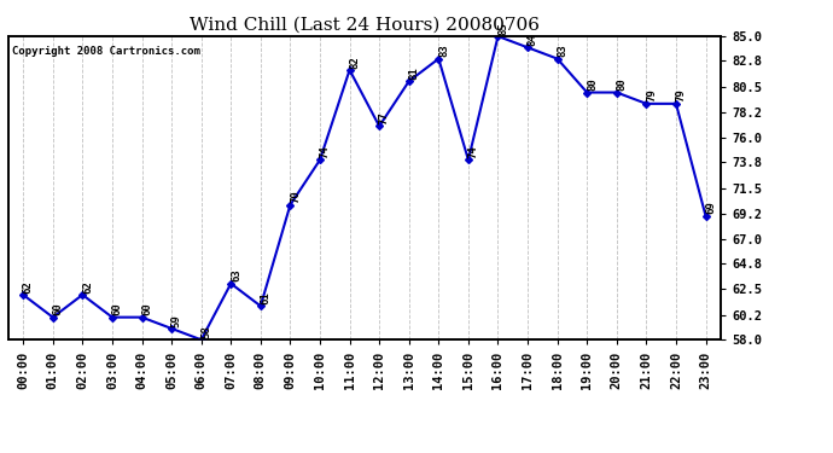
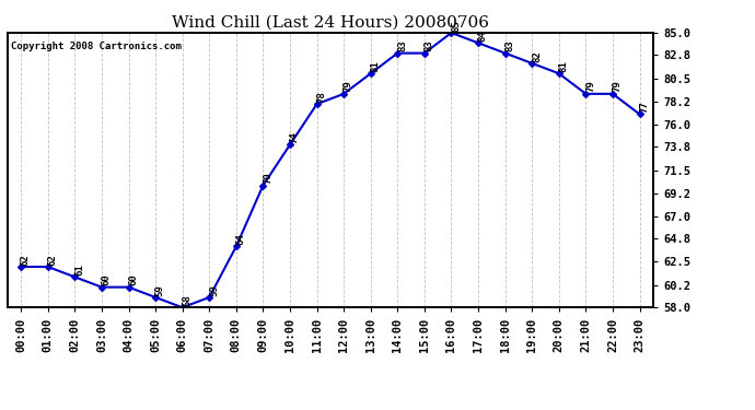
01:00: 60 -> 62
02:00: 62 -> 61
07:00: 63 -> 59
08:00: 61 -> 64
11:00: 82 -> 78
12:00: 77 -> 79
15:00: 74 -> 83
19:00: 80 -> 82
20:00: 80 -> 81
23:00: 69 -> 77
